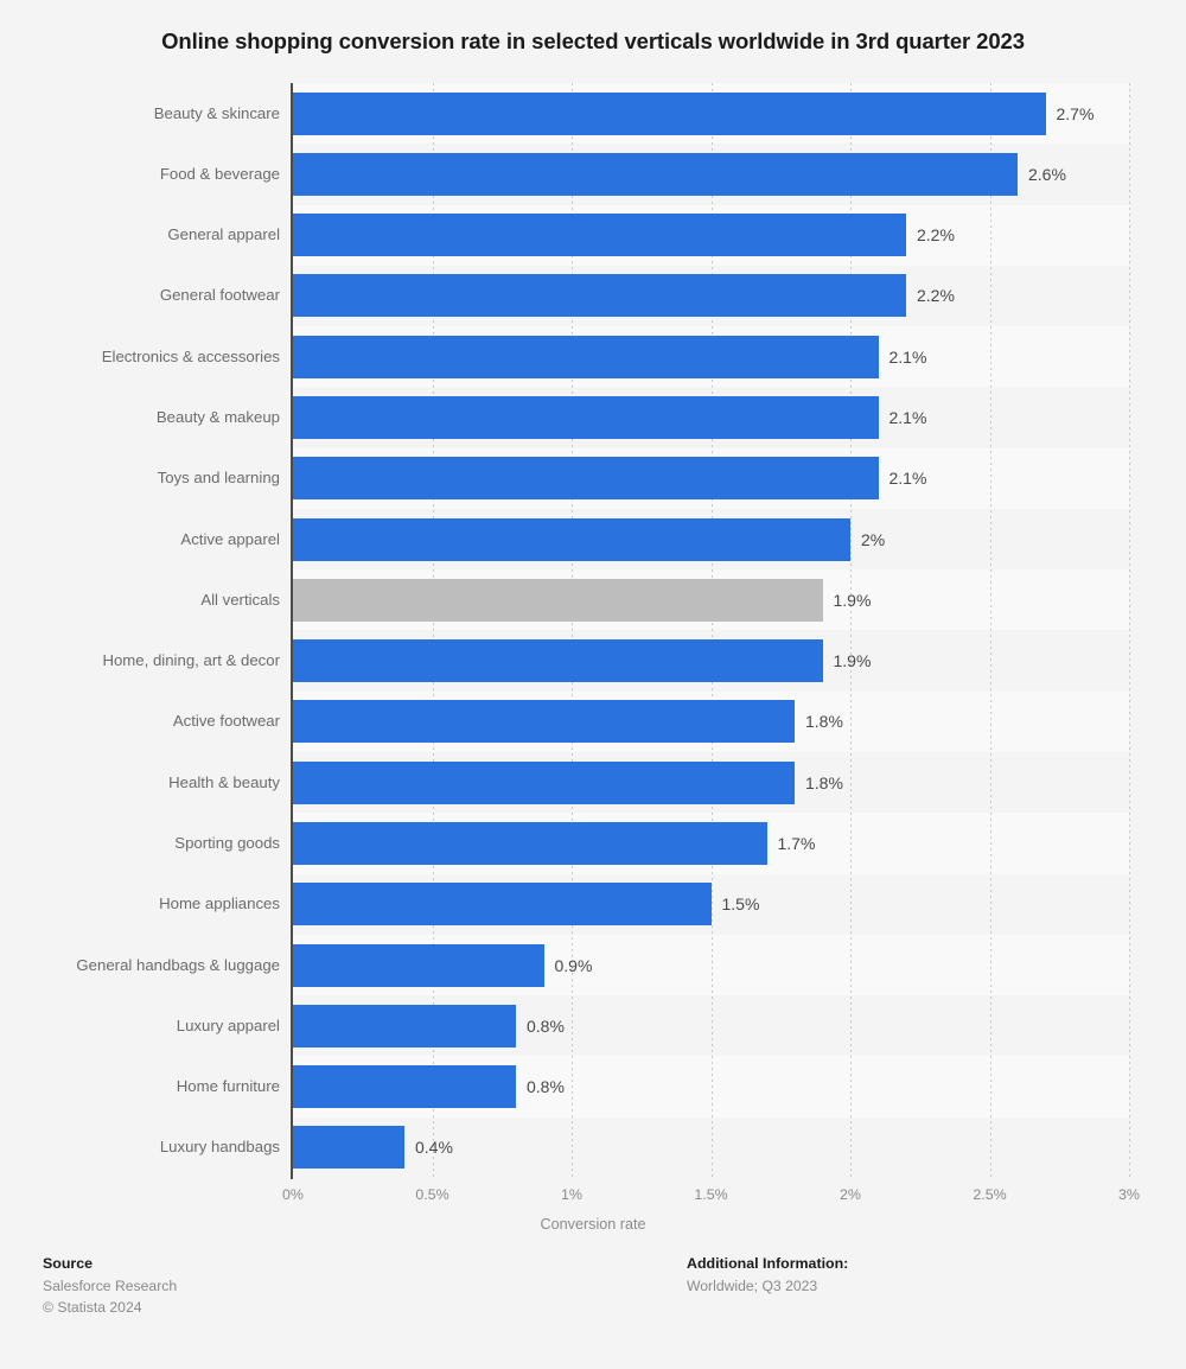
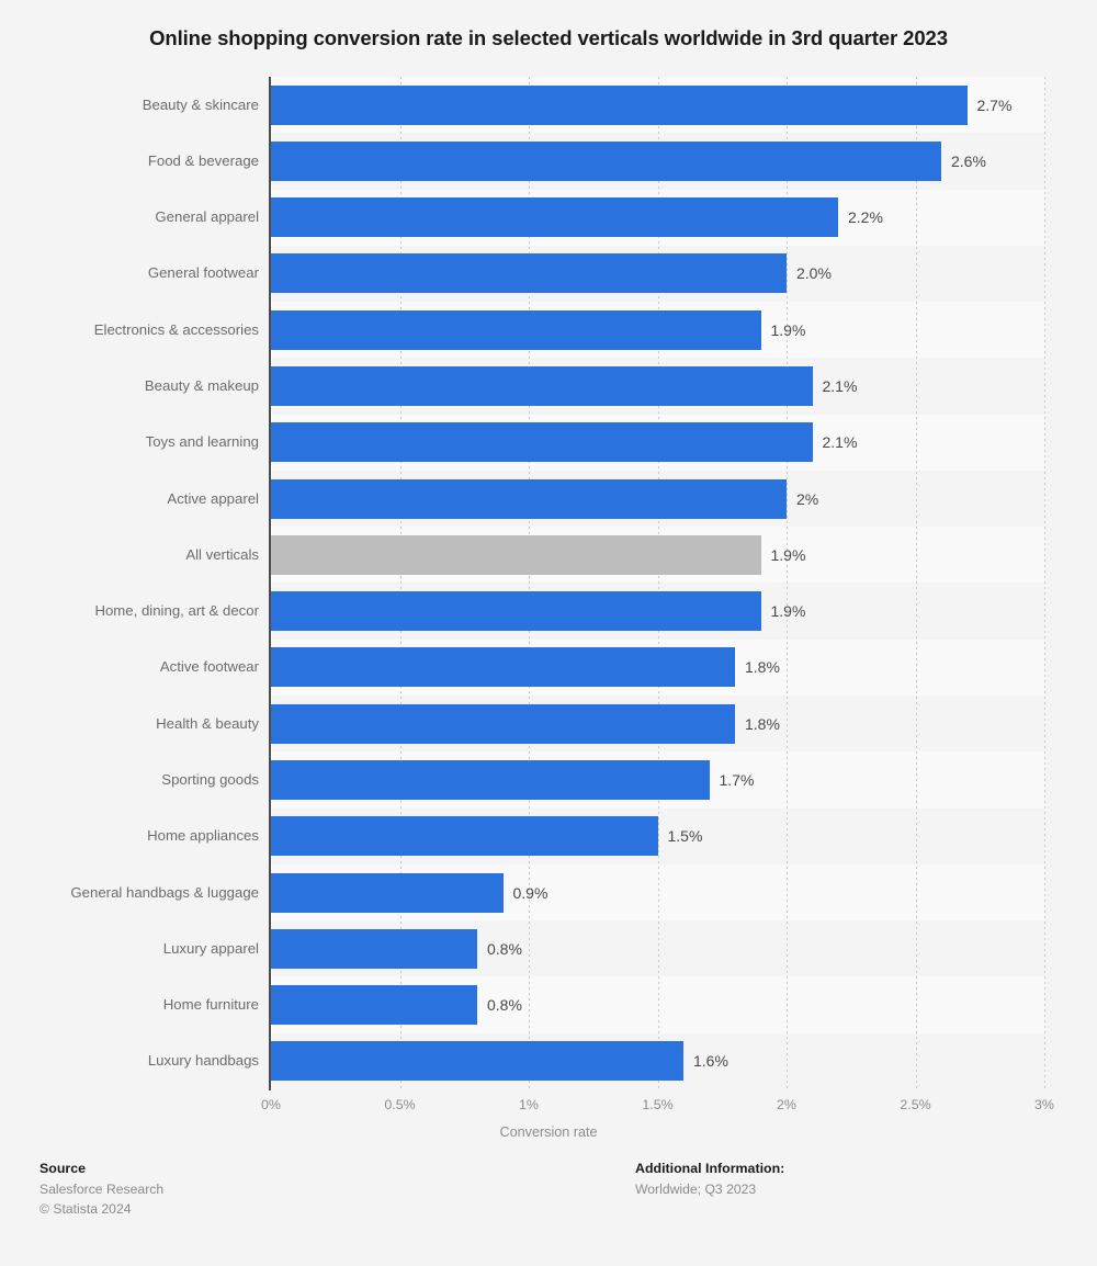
General footwear: 2.2% -> 2.0%
Electronics & accessories: 2.1% -> 1.9%
Luxury handbags: 0.4% -> 1.6%
